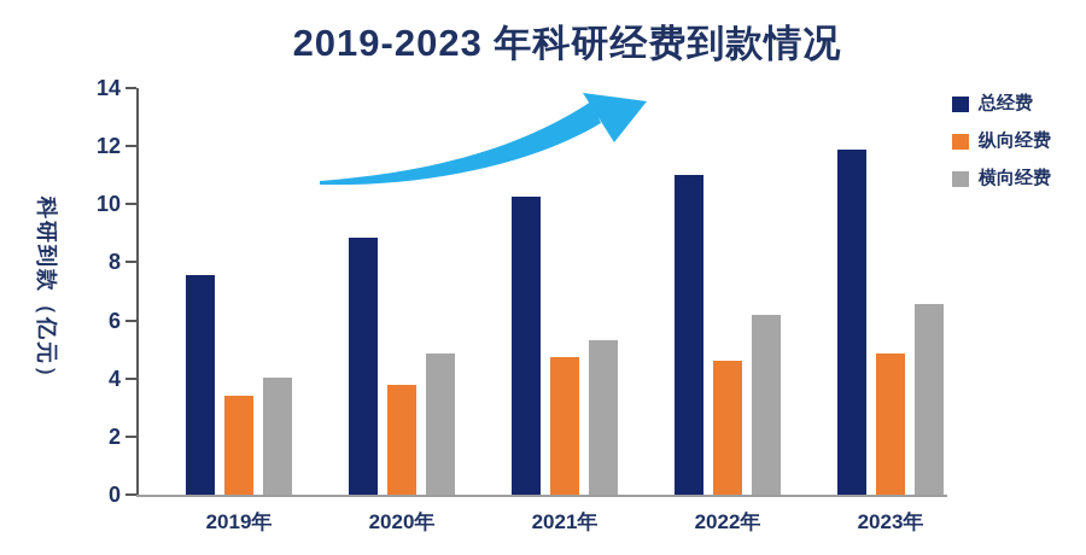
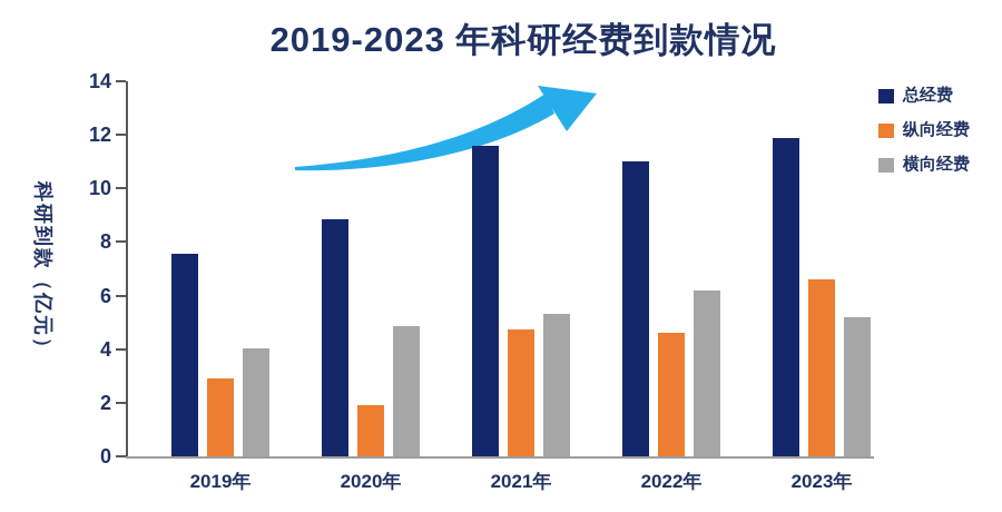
纵向经费/2019年: 3.4 -> 2.9
纵向经费/2020年: 3.8 -> 1.9
总经费/2021年: 10.2 -> 11.6
纵向经费/2023年: 4.8 -> 6.6
横向经费/2023年: 6.5 -> 5.2
